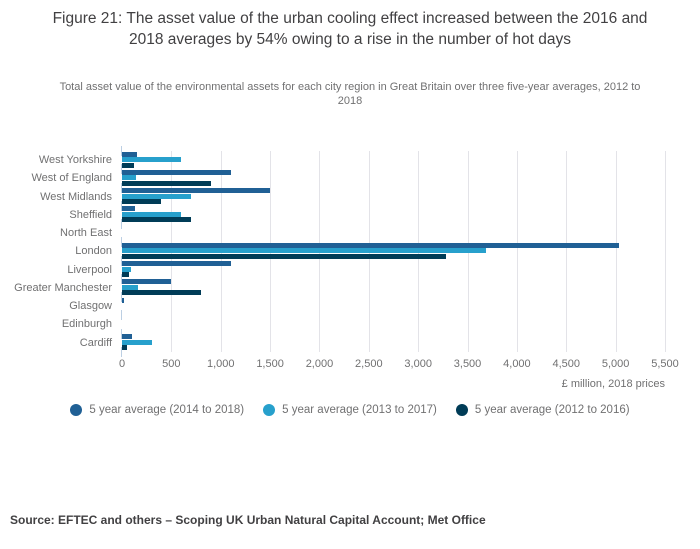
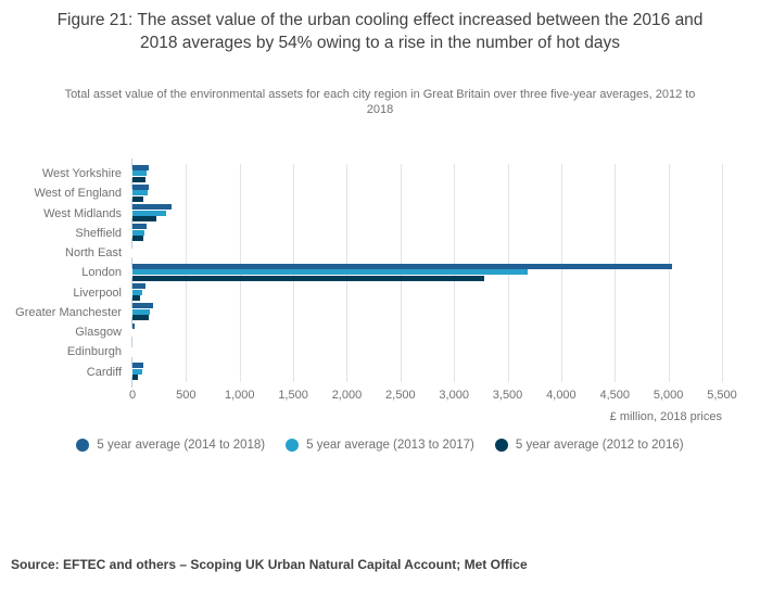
5 year average (2013 to 2017)/West Yorkshire: 600 -> 100
5 year average (2014 to 2018)/West of England: 1100 -> 200
5 year average (2012 to 2016)/West of England: 900 -> 100
5 year average (2014 to 2018)/West Midlands: 1500 -> 400
5 year average (2013 to 2017)/West Midlands: 700 -> 300
5 year average (2012 to 2016)/West Midlands: 400 -> 200
5 year average (2013 to 2017)/Sheffield: 600 -> 100
5 year average (2012 to 2016)/Sheffield: 700 -> 100
5 year average (2014 to 2018)/Liverpool: 1100 -> 100
5 year average (2014 to 2018)/Greater Manchester: 500 -> 200
5 year average (2012 to 2016)/Greater Manchester: 800 -> 200
5 year average (2013 to 2017)/Cardiff: 300 -> 100
